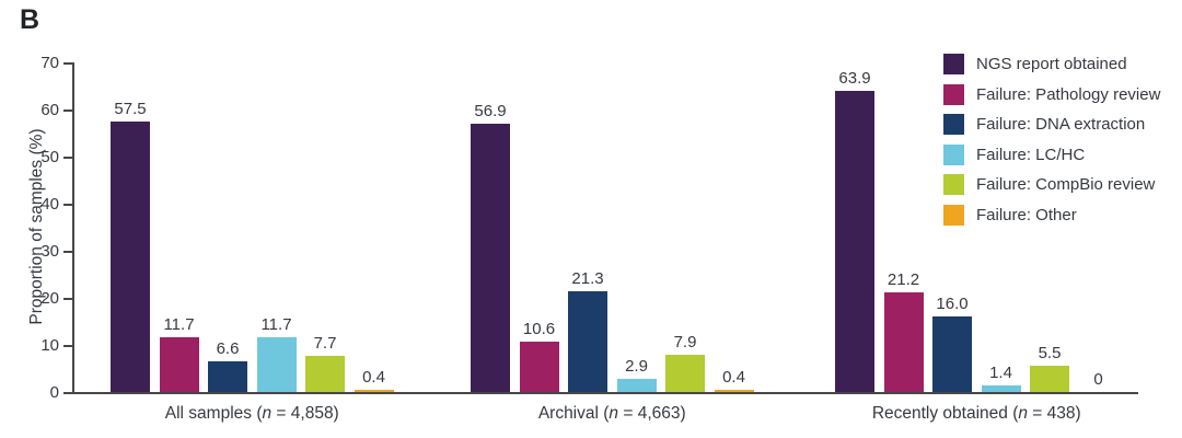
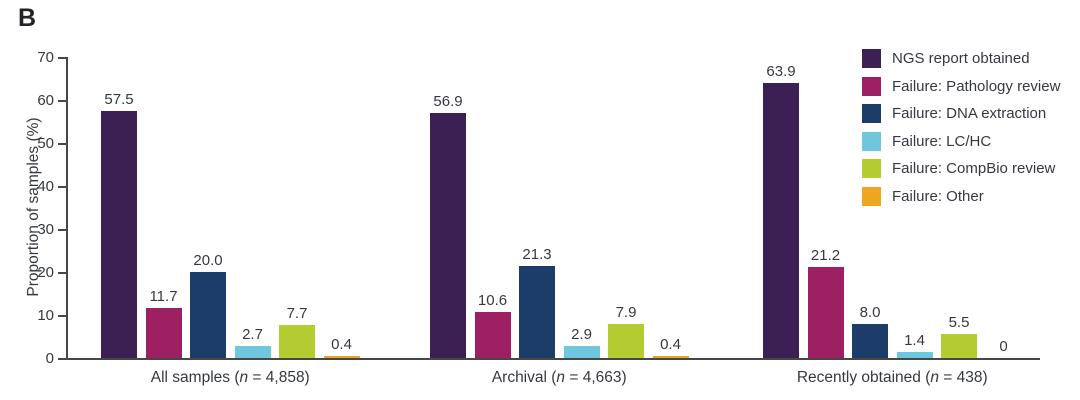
Failure: DNA extraction/All samples (n = 4,858): 6.6 -> 20.0
Failure: LC/HC/All samples (n = 4,858): 11.7 -> 2.7
Failure: DNA extraction/Recently obtained (n = 438): 16.0 -> 8.0
